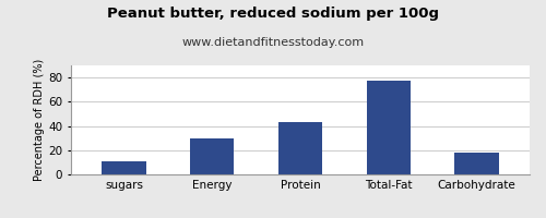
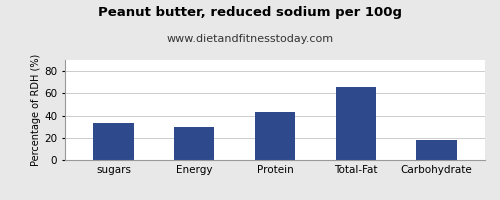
sugars: 11 -> 33
Total-Fat: 77 -> 66
